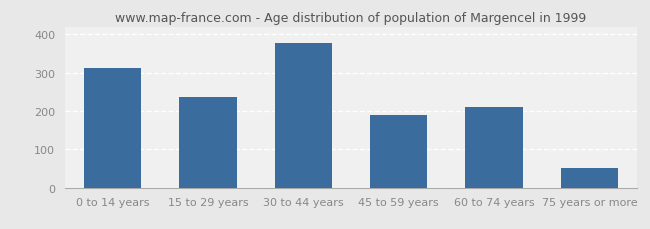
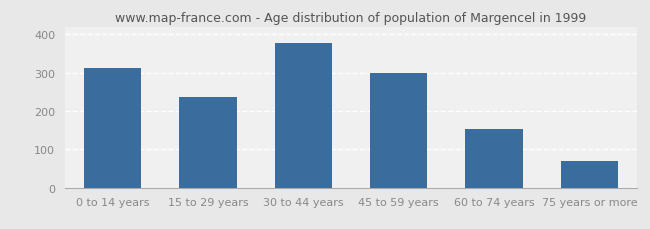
45 to 59 years: 190 -> 300
60 to 74 years: 210 -> 152
75 years or more: 50 -> 70
